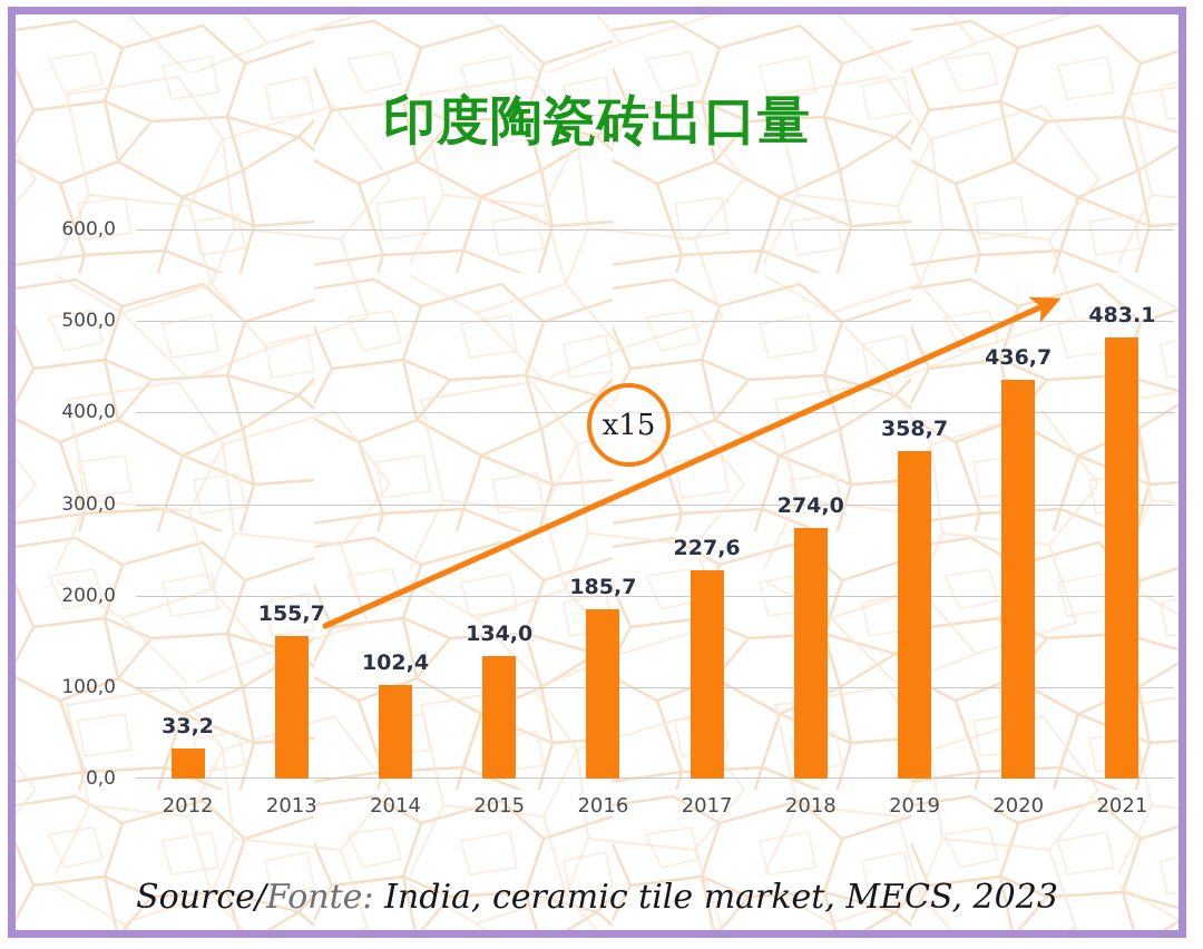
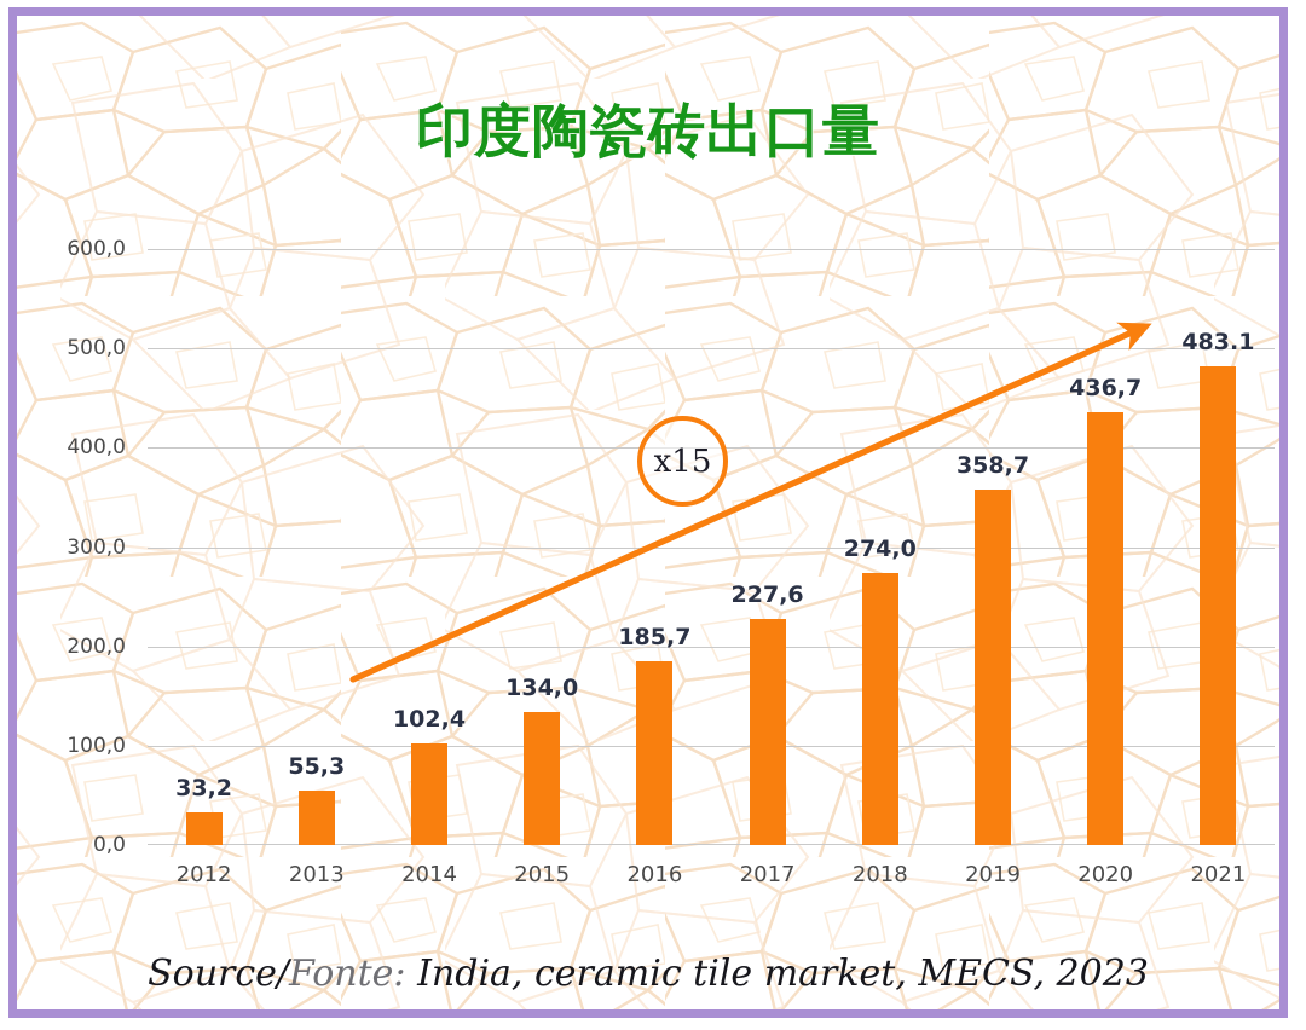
2013: 155,7 -> 55,3
